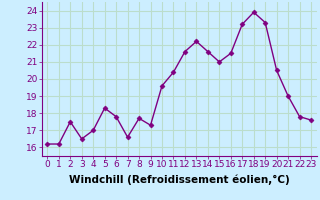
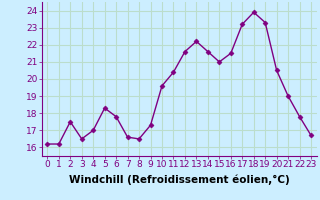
8: 17.7 -> 16.5
23: 17.6 -> 16.7
